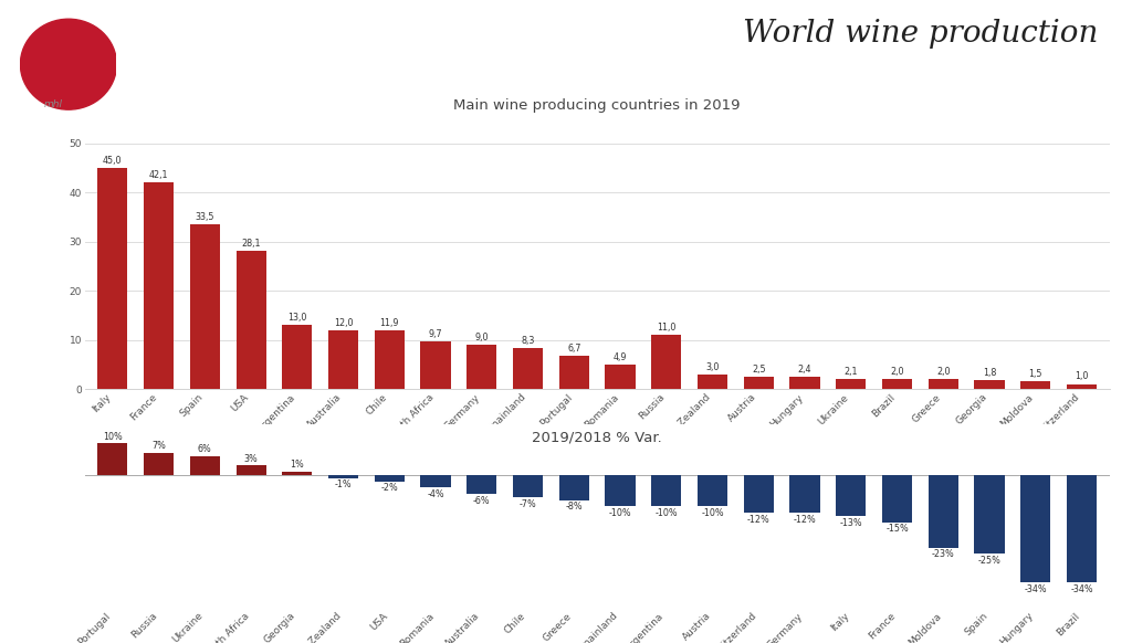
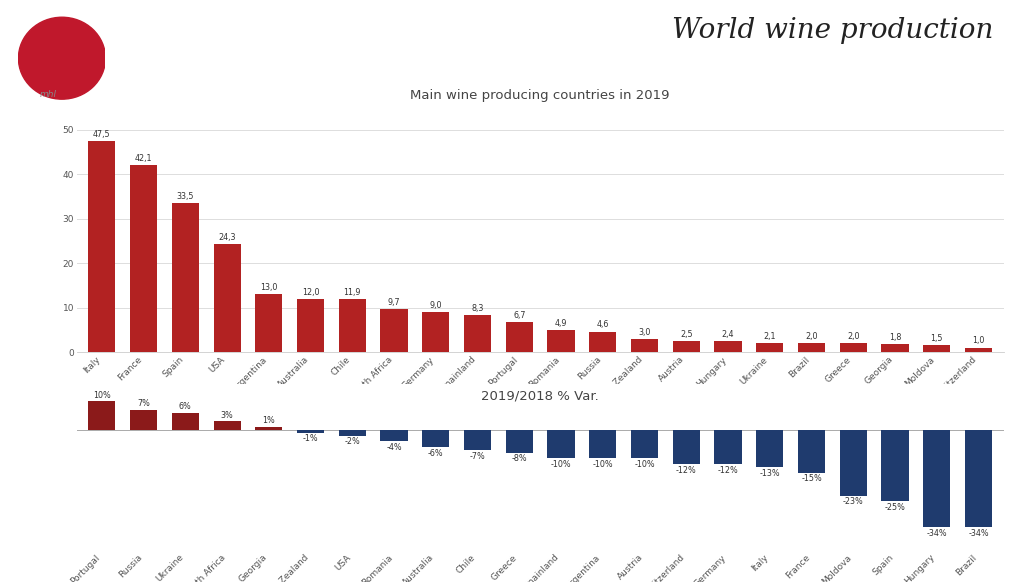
Main wine producing countries in 2019/Italy: 45,0 -> 47,5
Main wine producing countries in 2019/USA: 28,1 -> 24,3
Main wine producing countries in 2019/Russia: 11,0 -> 4,6
